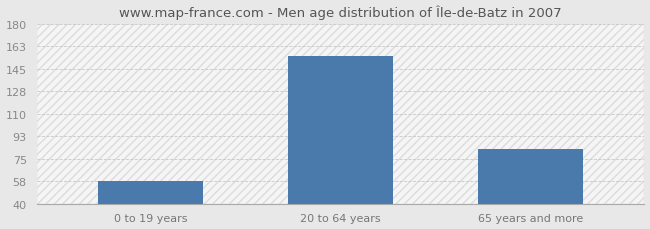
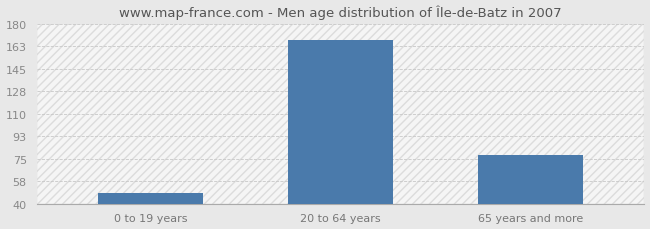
0 to 19 years: 58 -> 48
20 to 64 years: 155 -> 168
65 years and more: 83 -> 78
